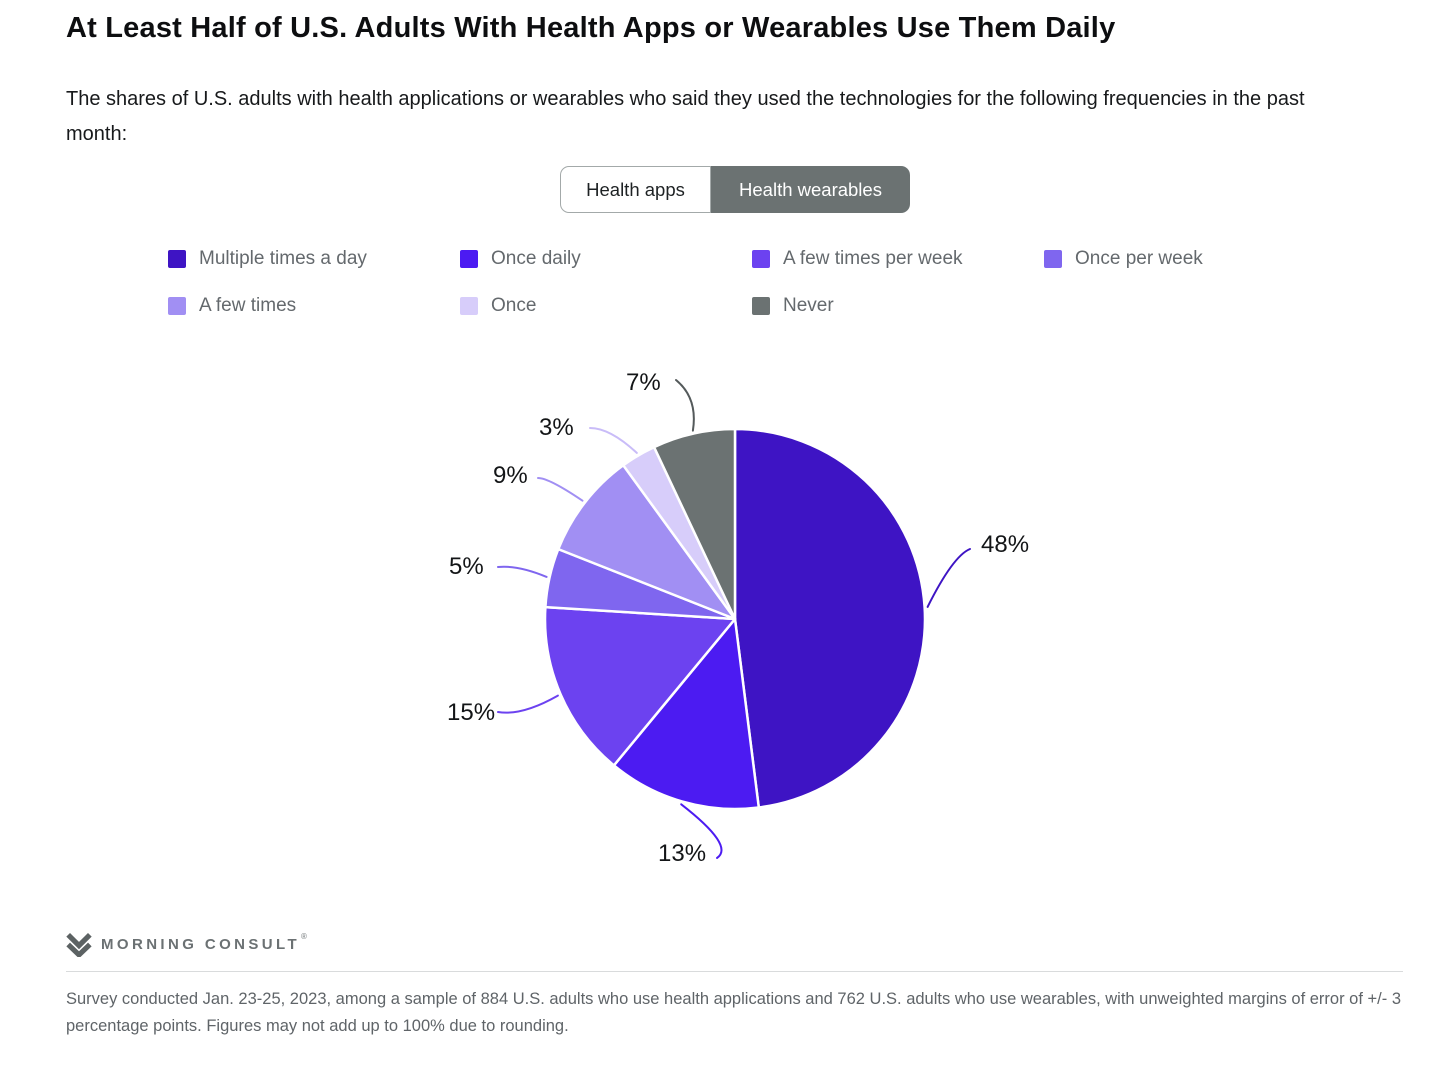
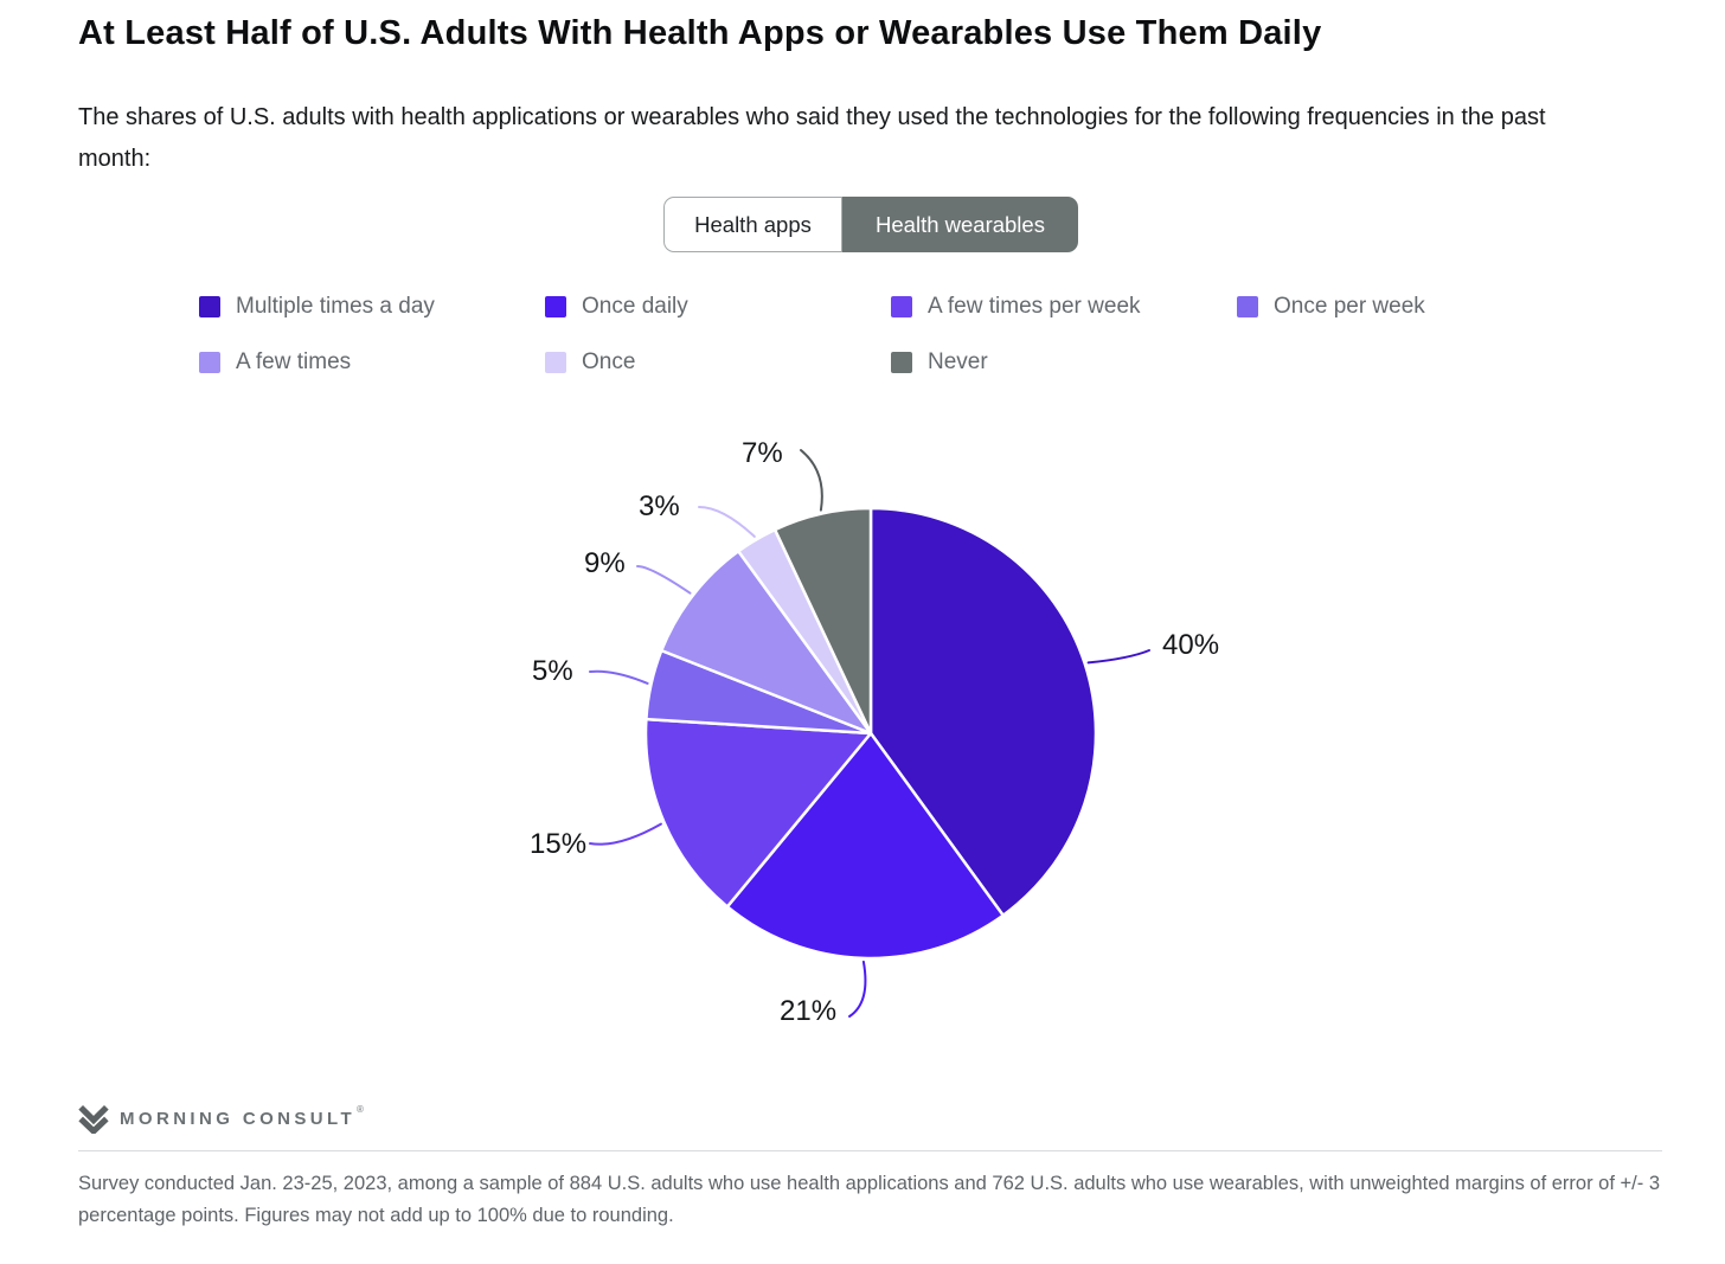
Multiple times a day: 48% -> 40%
Once daily: 13% -> 21%
